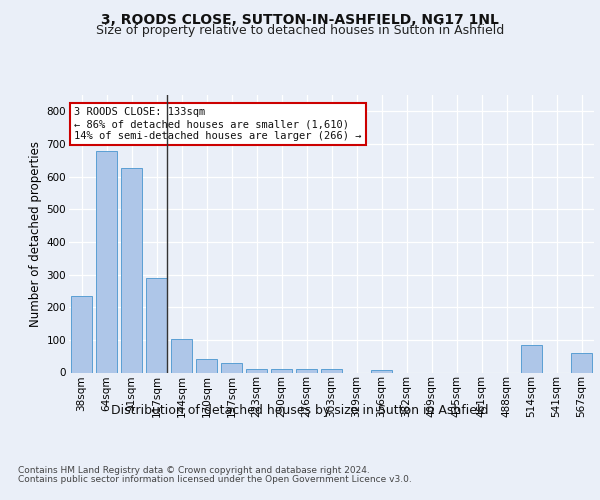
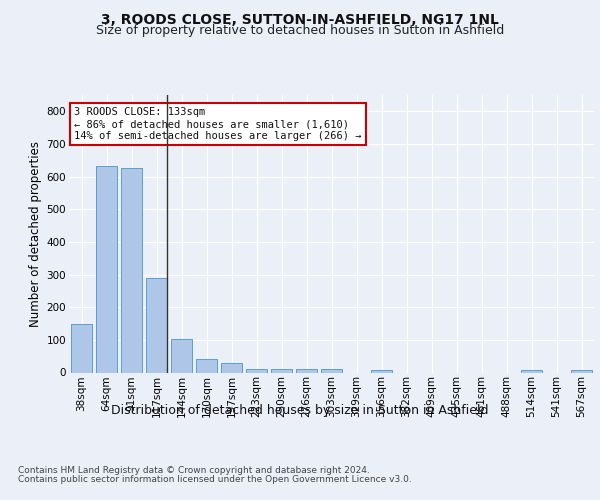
38sqm: 235 -> 148
64sqm: 680 -> 632
514sqm: 85 -> 8
567sqm: 60 -> 8
